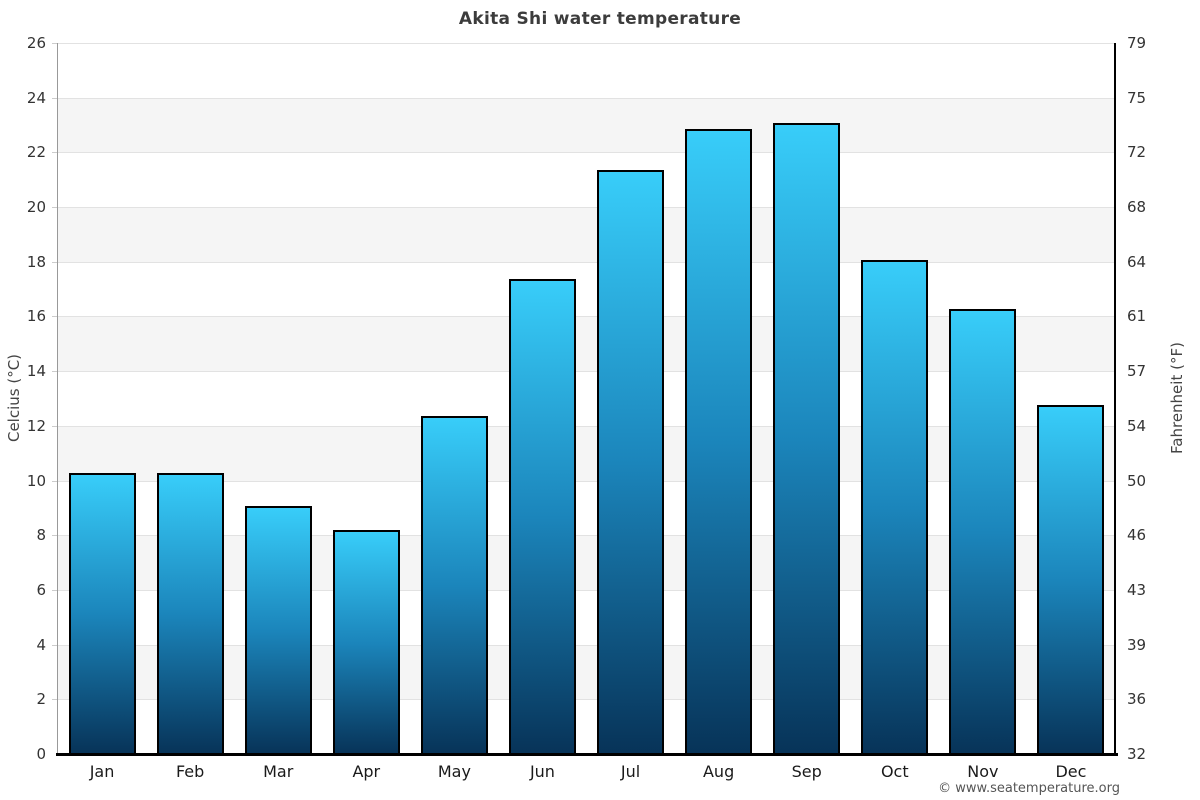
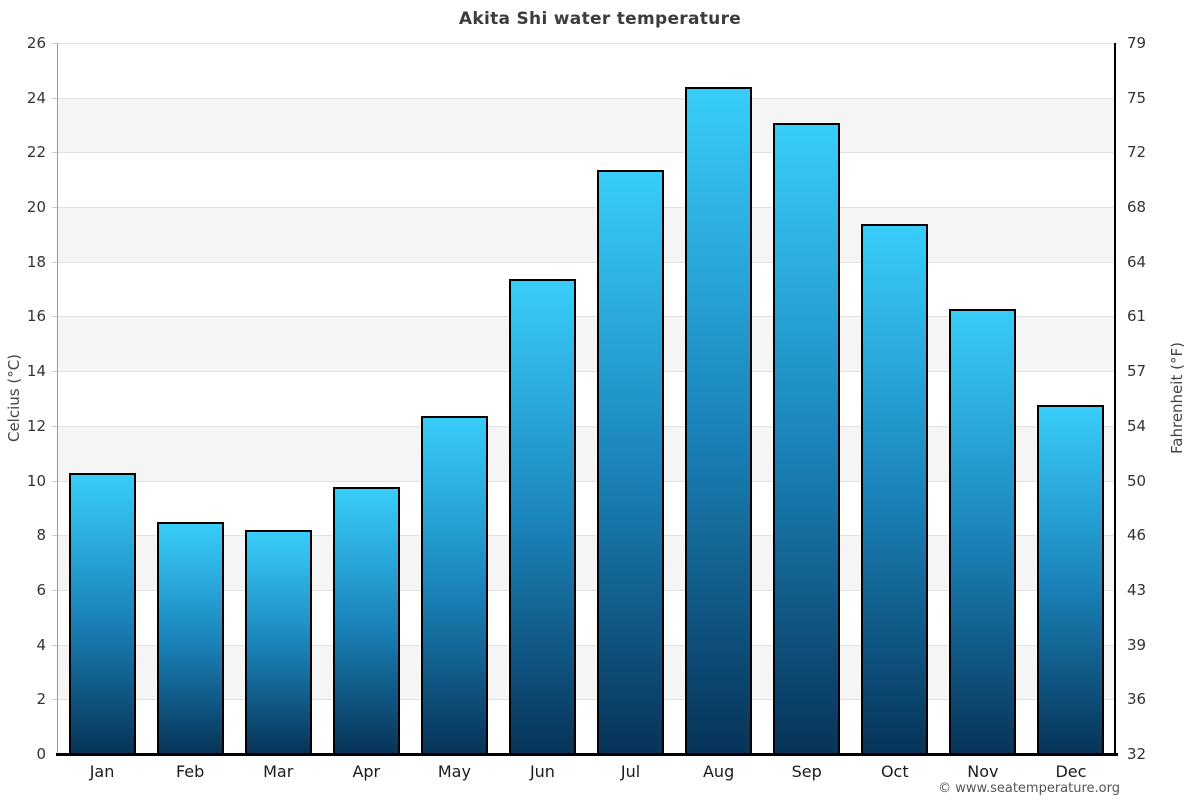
Feb: 10.2 -> 8.4
Mar: 9.0 -> 8.1
Apr: 8.1 -> 9.7
Aug: 22.8 -> 24.3
Oct: 18.0 -> 19.3
